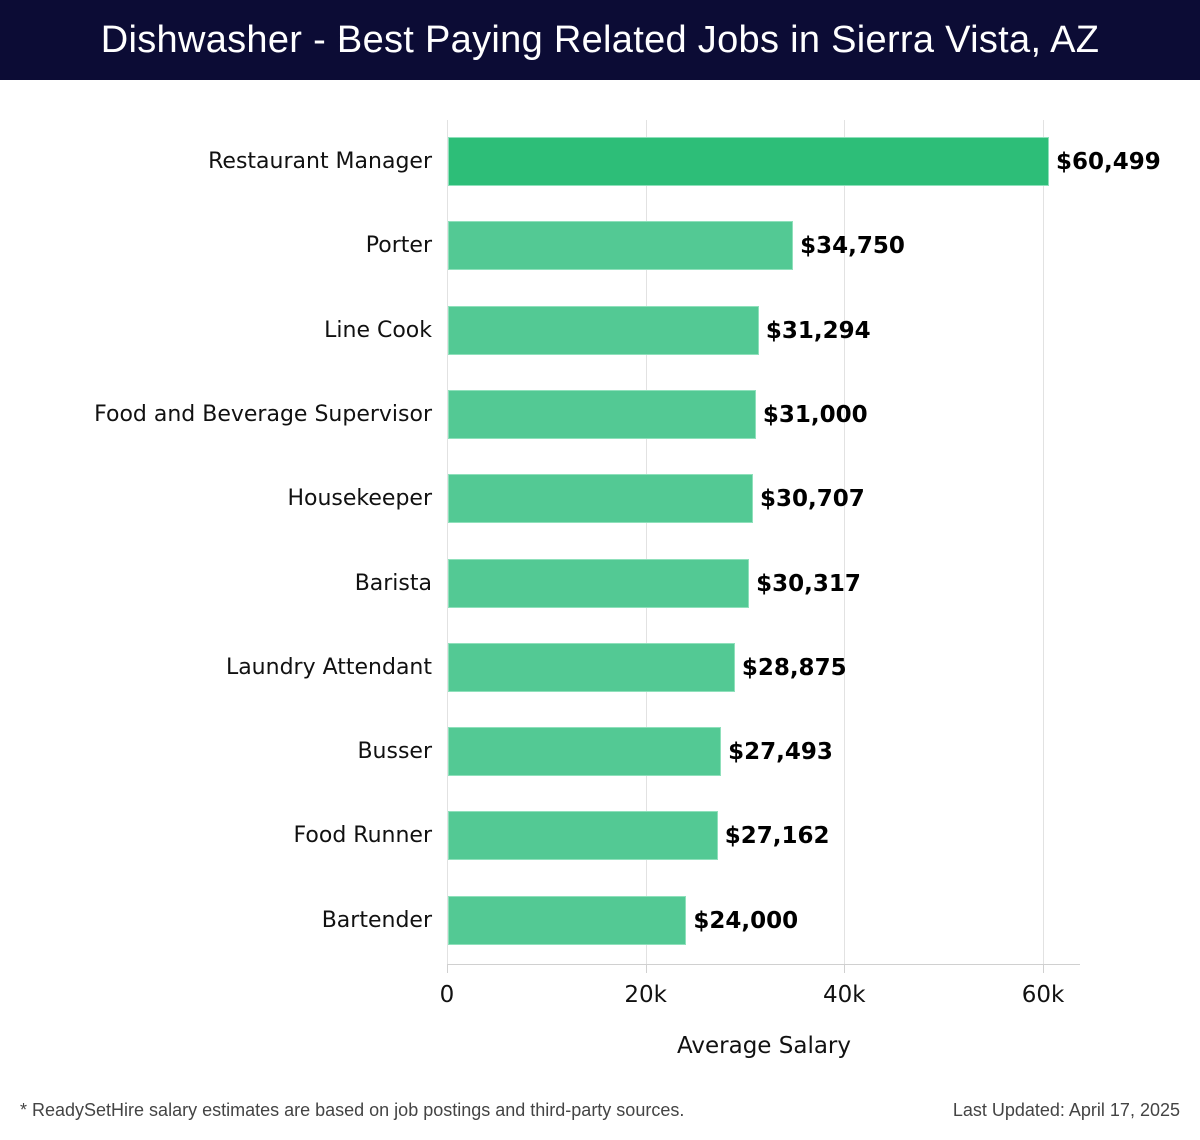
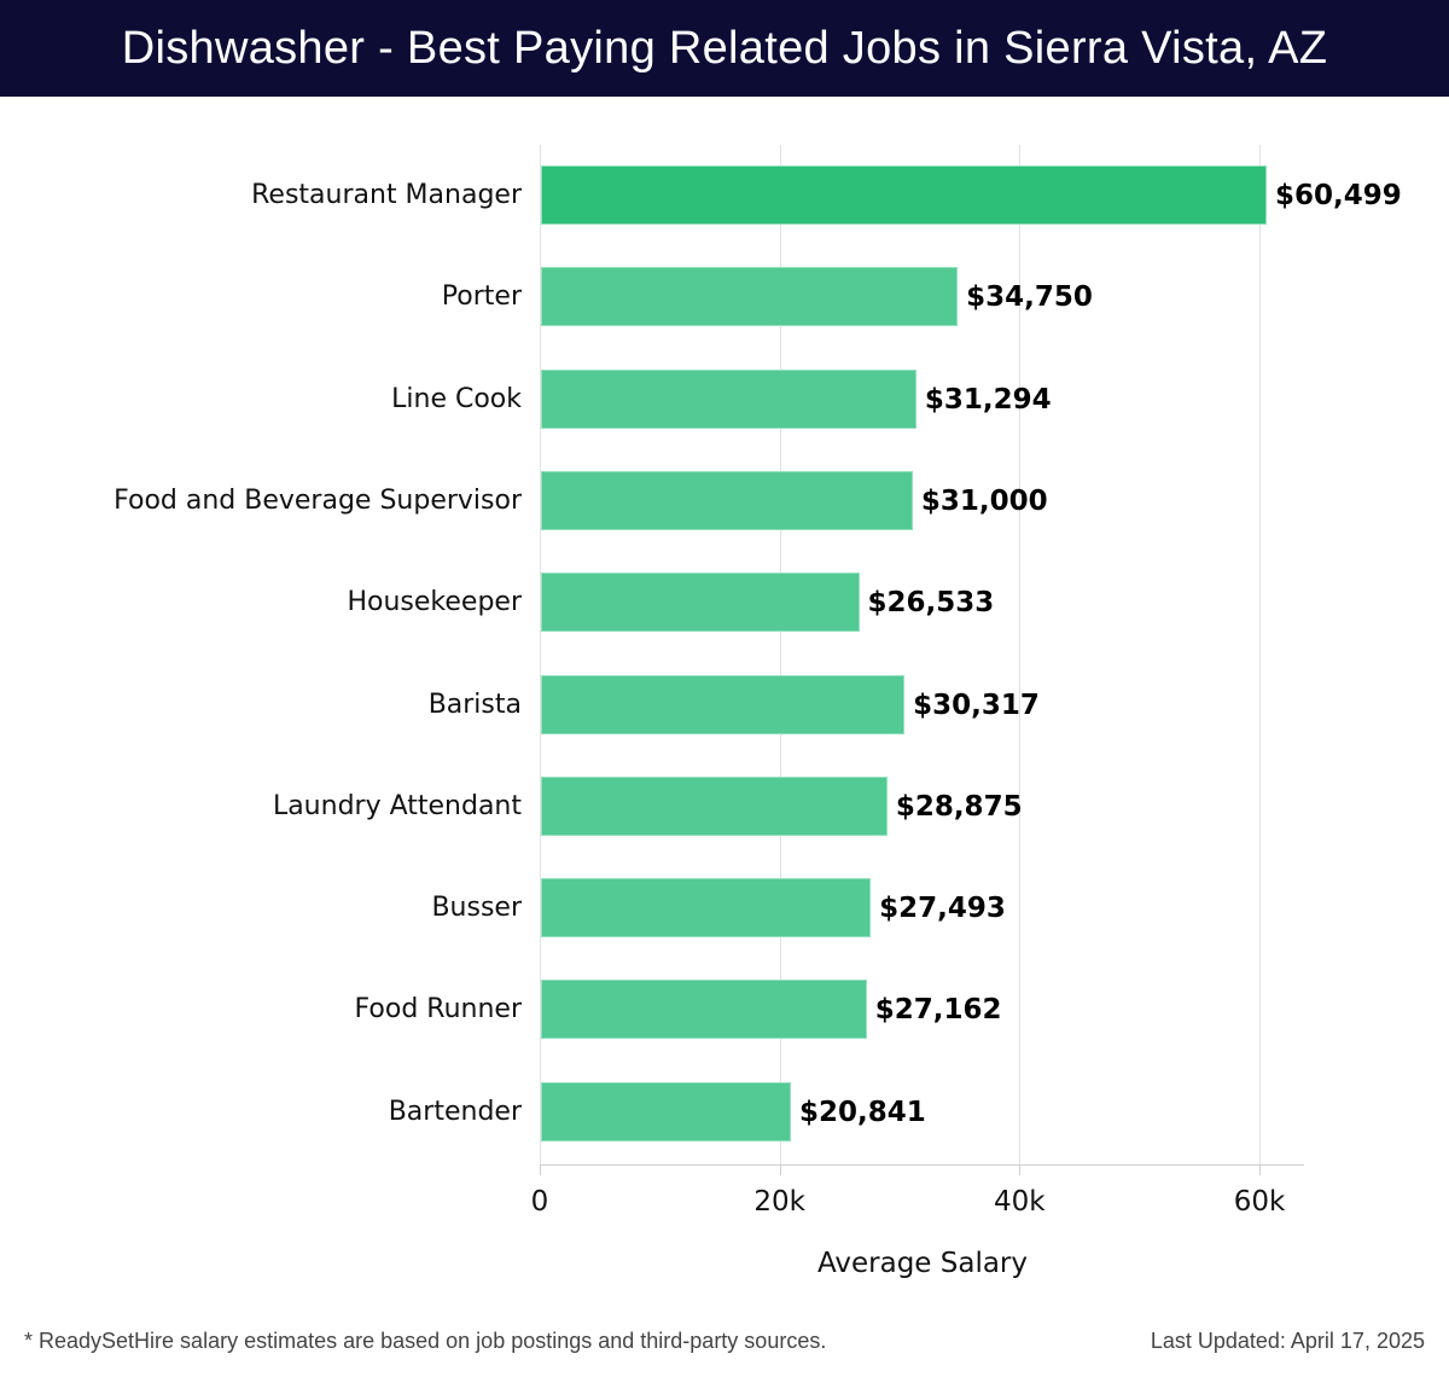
Housekeeper: $30,707 -> $26,533
Bartender: $24,000 -> $20,841
